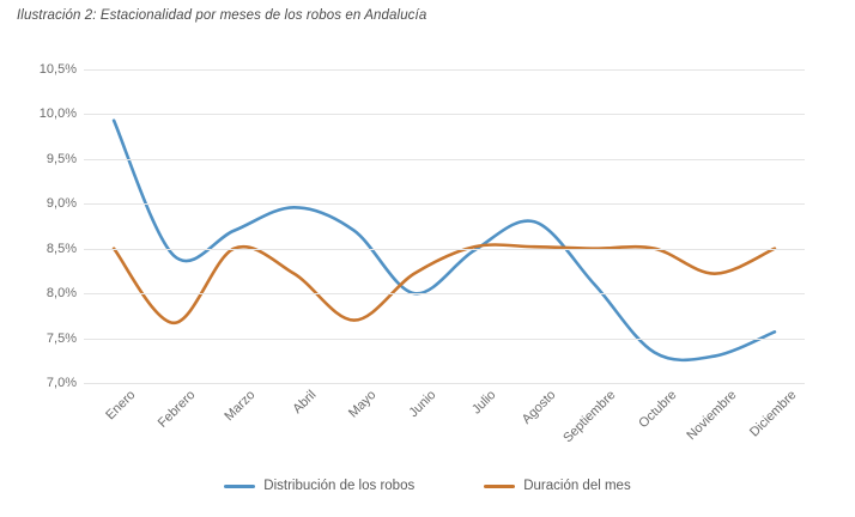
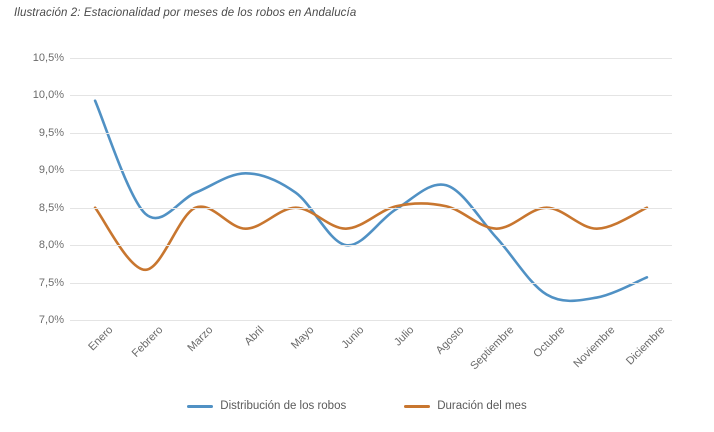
Duración del mes/Mayo: 7,7% -> 8,5%
Duración del mes/Septiembre: 8,5% -> 8,2%
